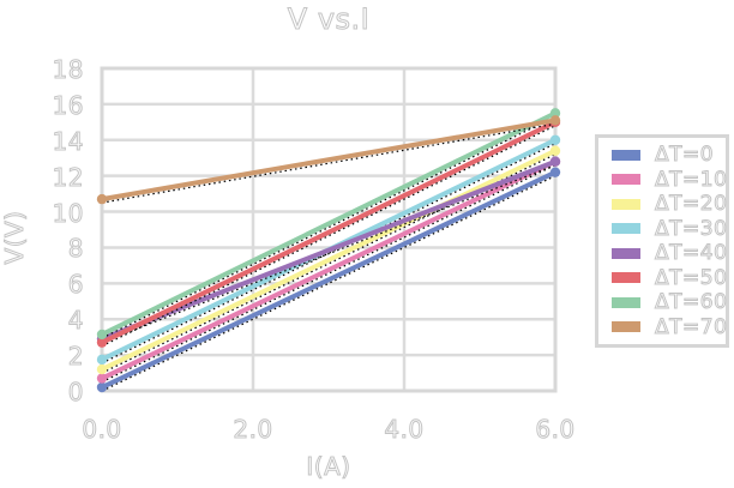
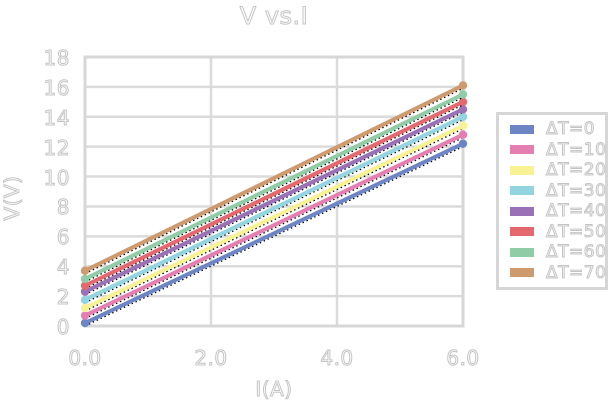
ΔT=40/0: 2.9 -> 2.3
ΔT=70/0: 10.7 -> 3.7
ΔT=40/6: 12.8 -> 14.5
ΔT=70/6: 15.1 -> 16.1
